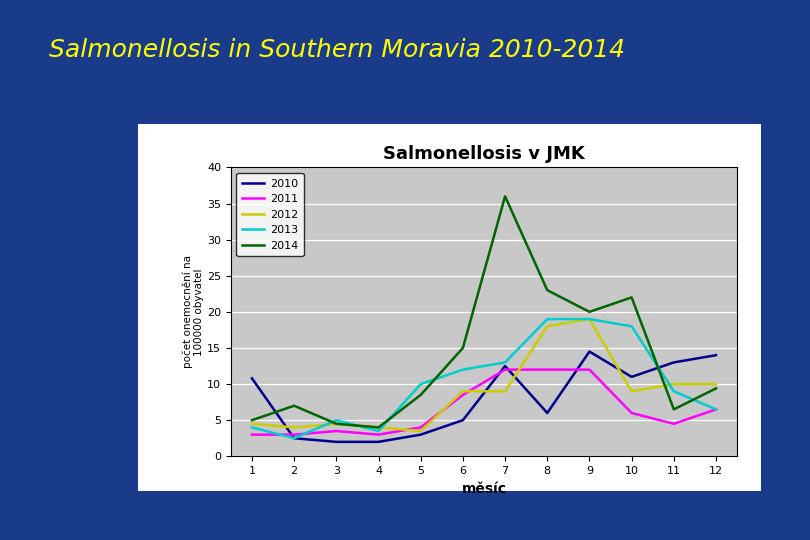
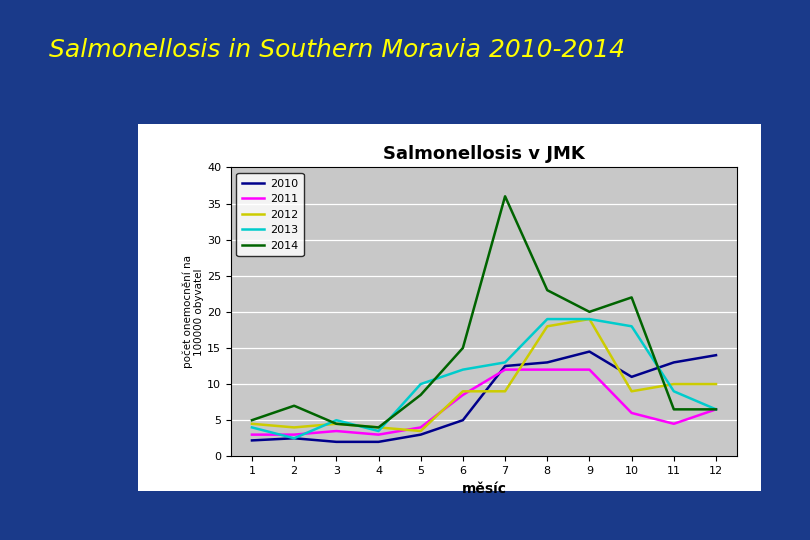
2010/1: 10.8 -> 2.2
2010/8: 6.0 -> 13.0
2014/12: 9.4 -> 6.5
